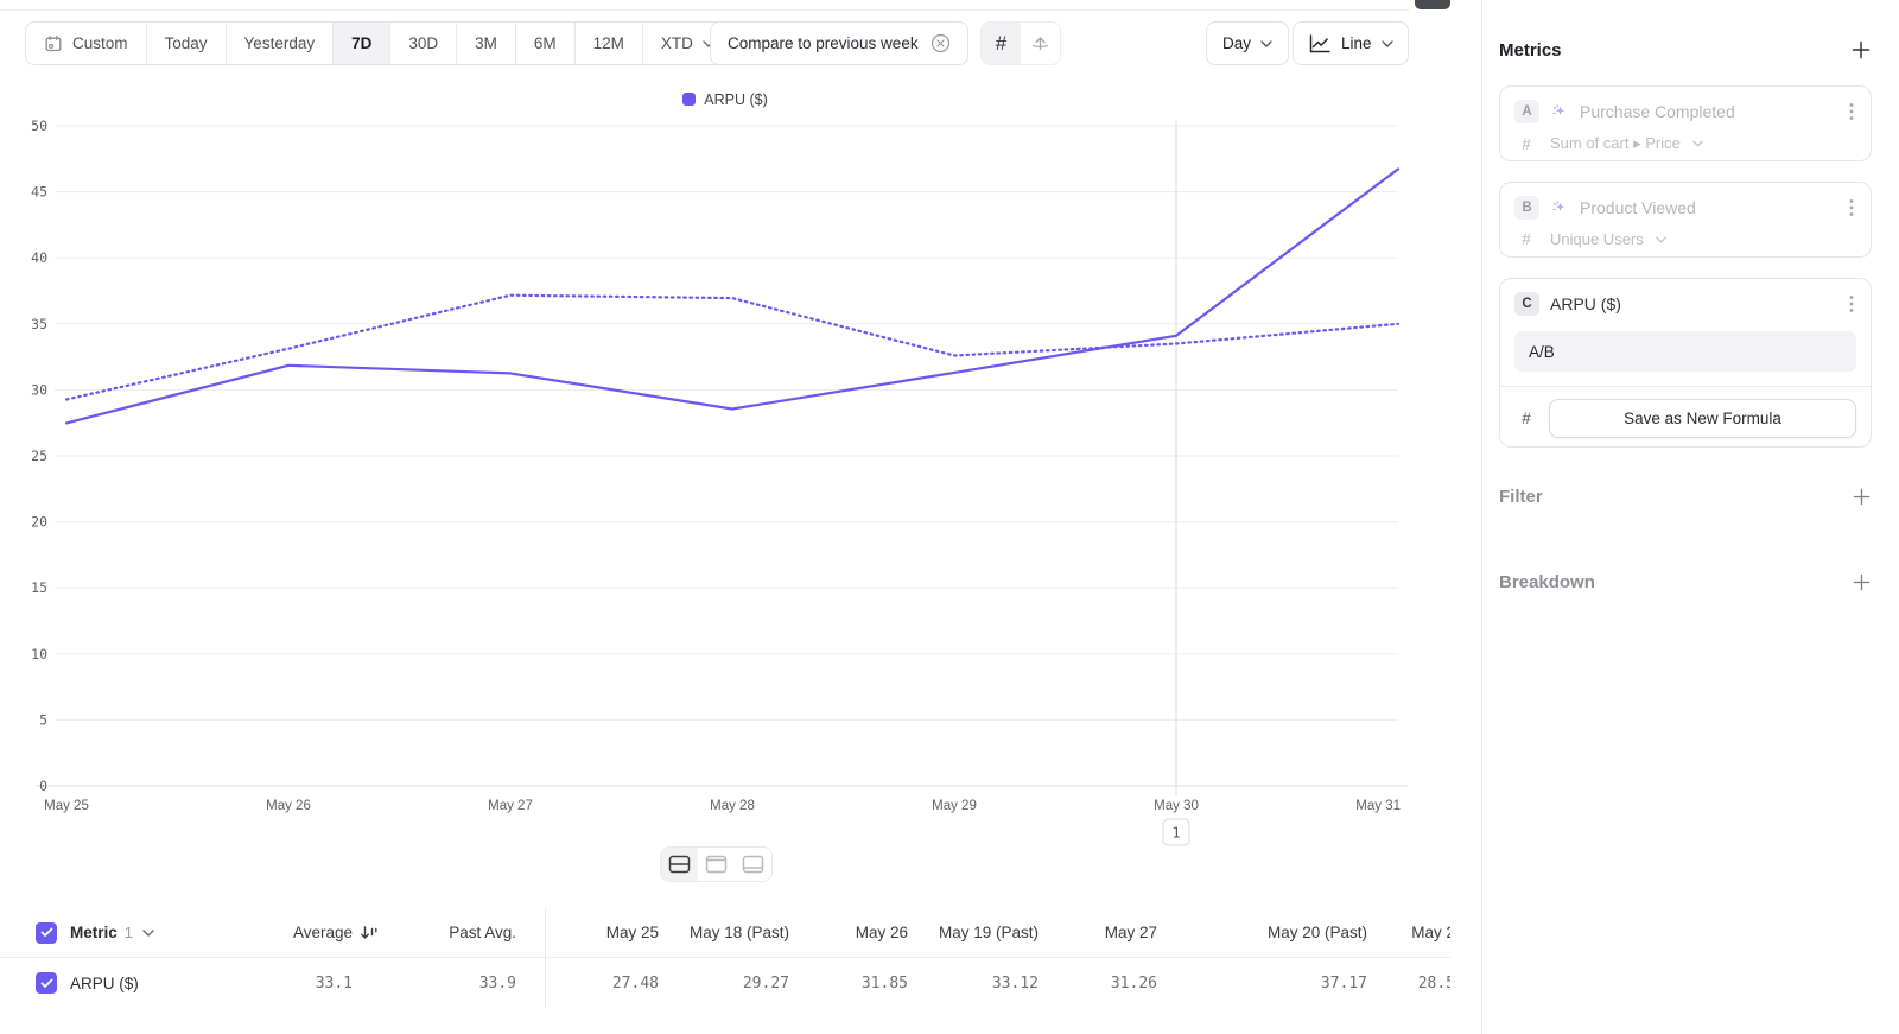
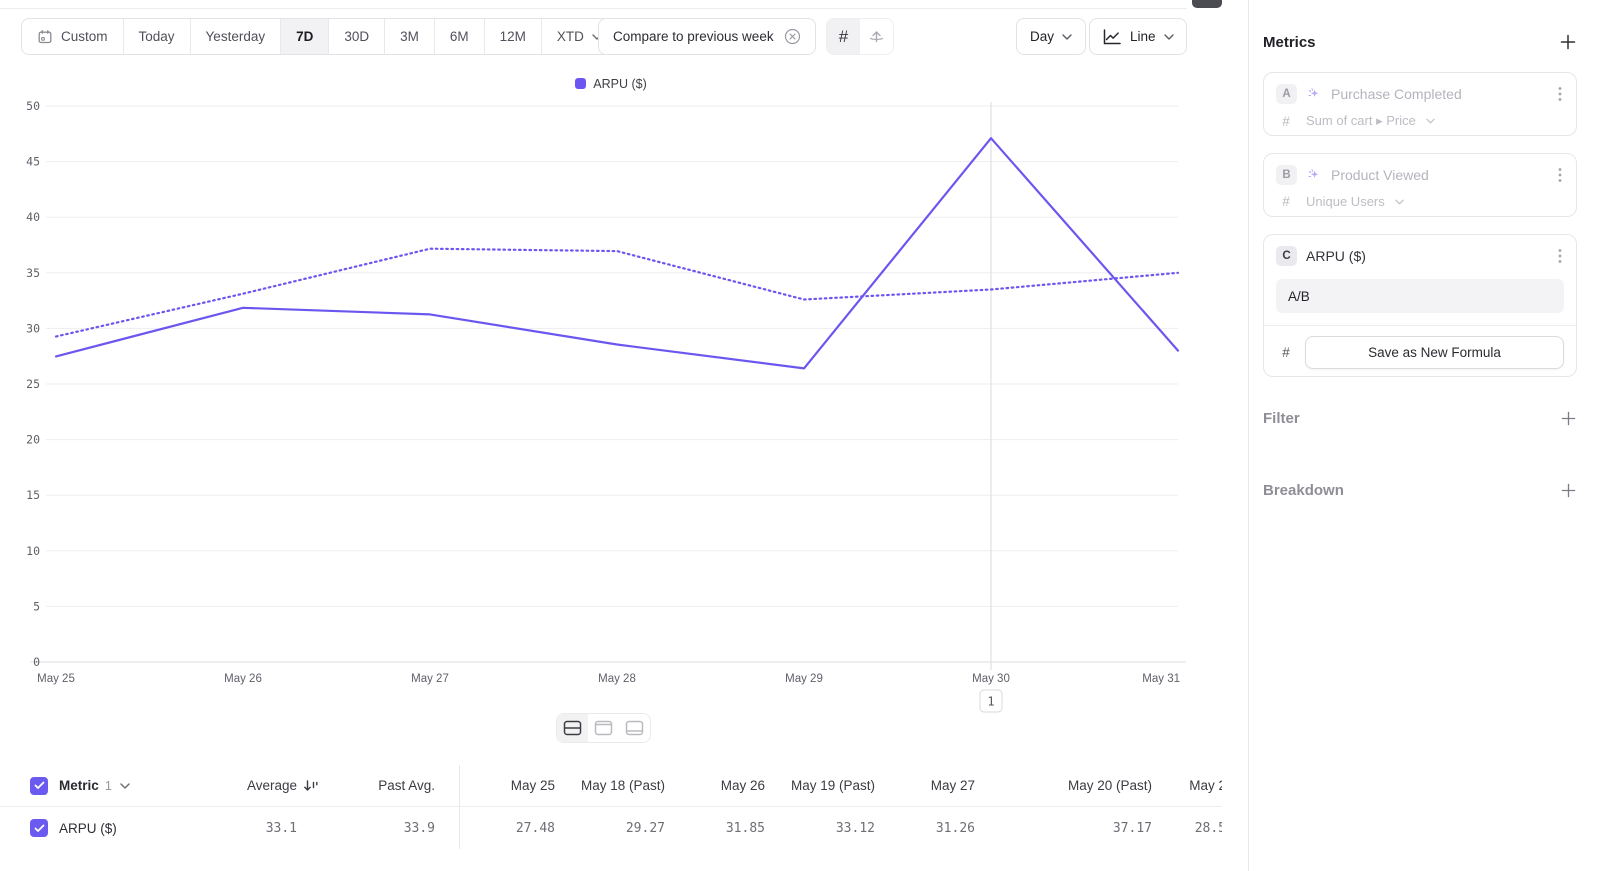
ARPU ($)/May 29: 31.3 -> 26.4
ARPU ($)/May 30: 34.1 -> 47.1
ARPU ($)/May 31: 46.7 -> 28.0
